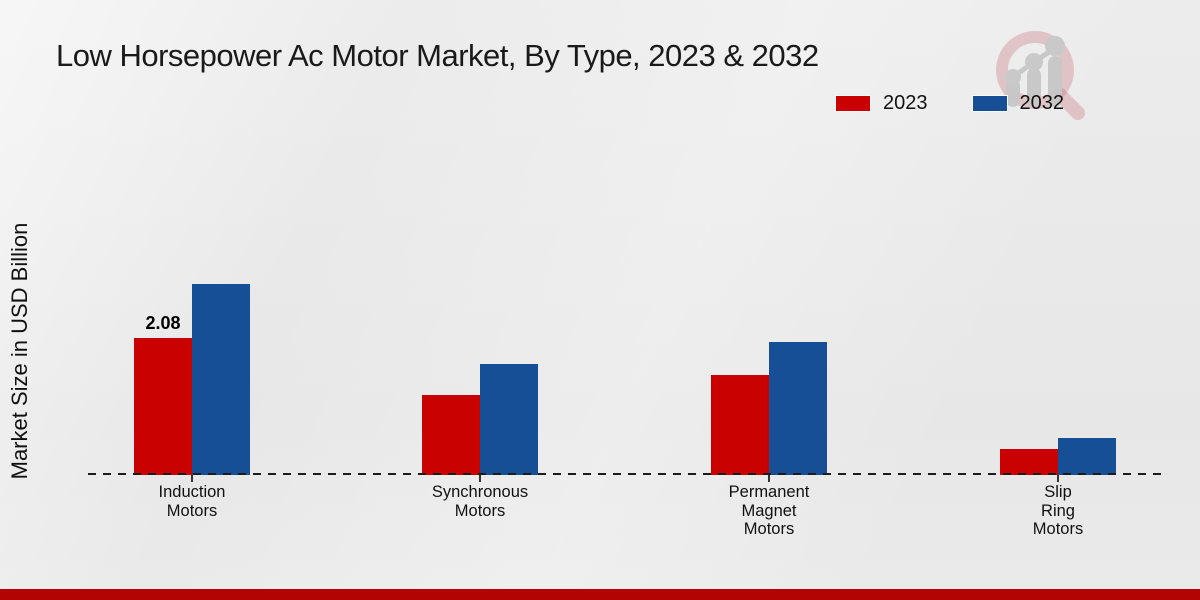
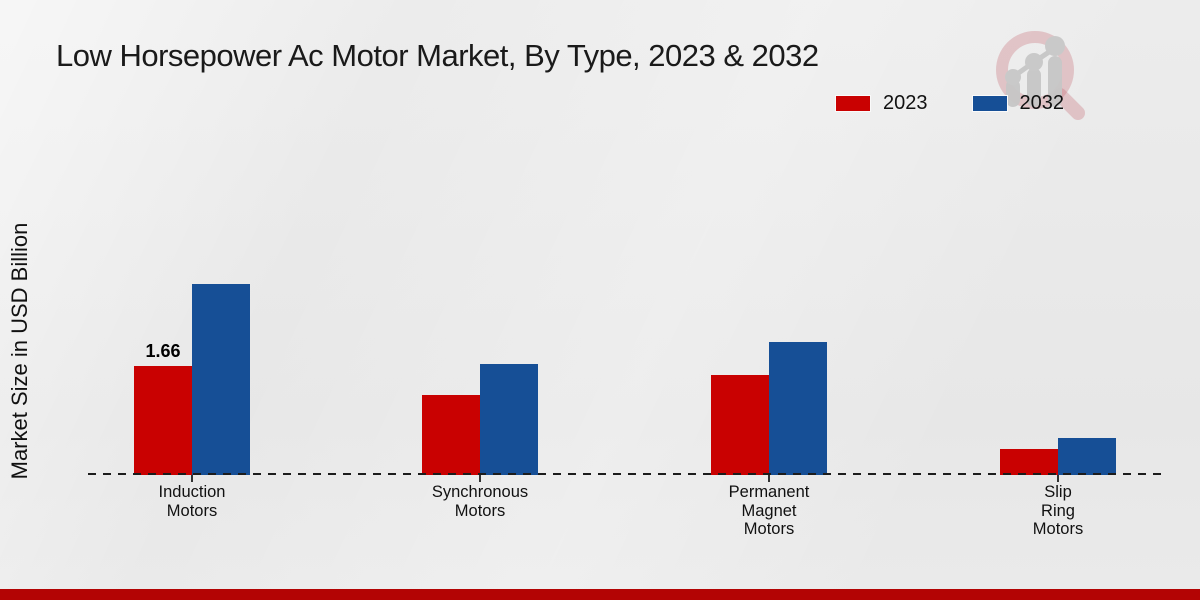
2023/Induction Motors: 2.08 -> 1.66
